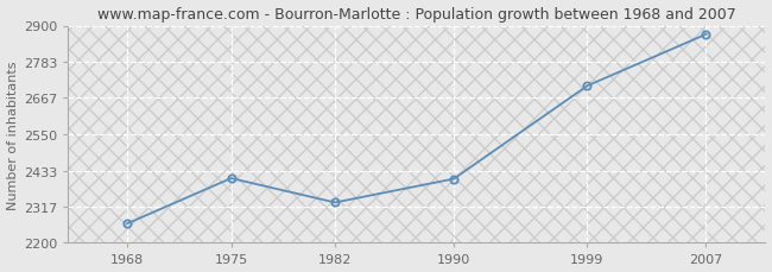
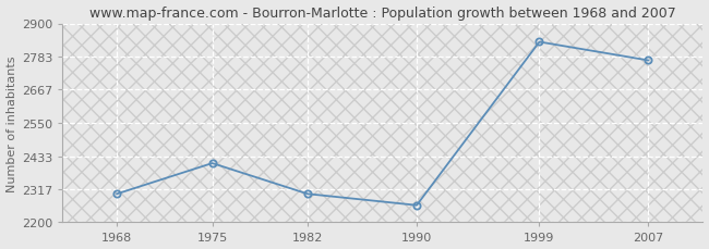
1968: 2262 -> 2300
1982: 2330 -> 2300
1990: 2406 -> 2260
1999: 2706 -> 2835
2007: 2872 -> 2770
